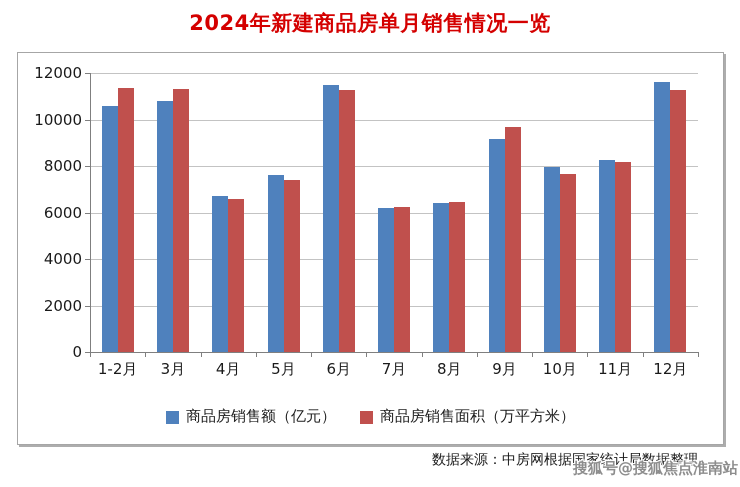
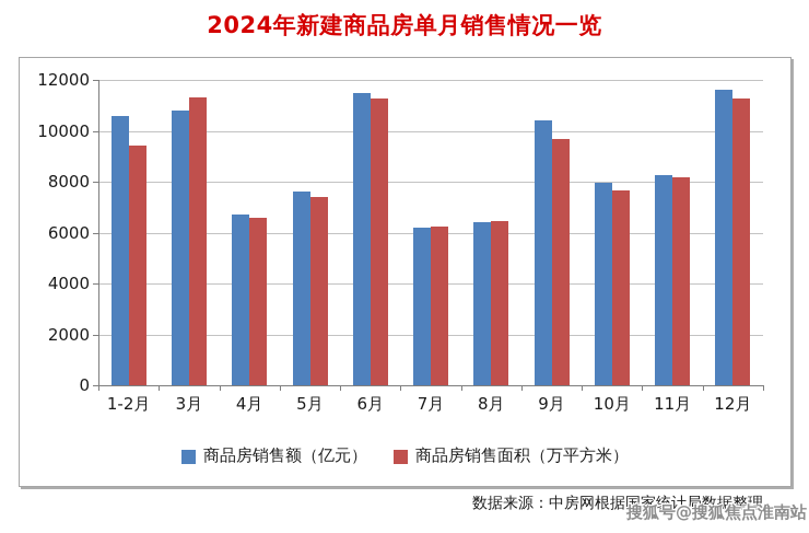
商品房销售面积（万平方米）/1-2月: 11400 -> 9400
商品房销售额（亿元）/9月: 9200 -> 10400
